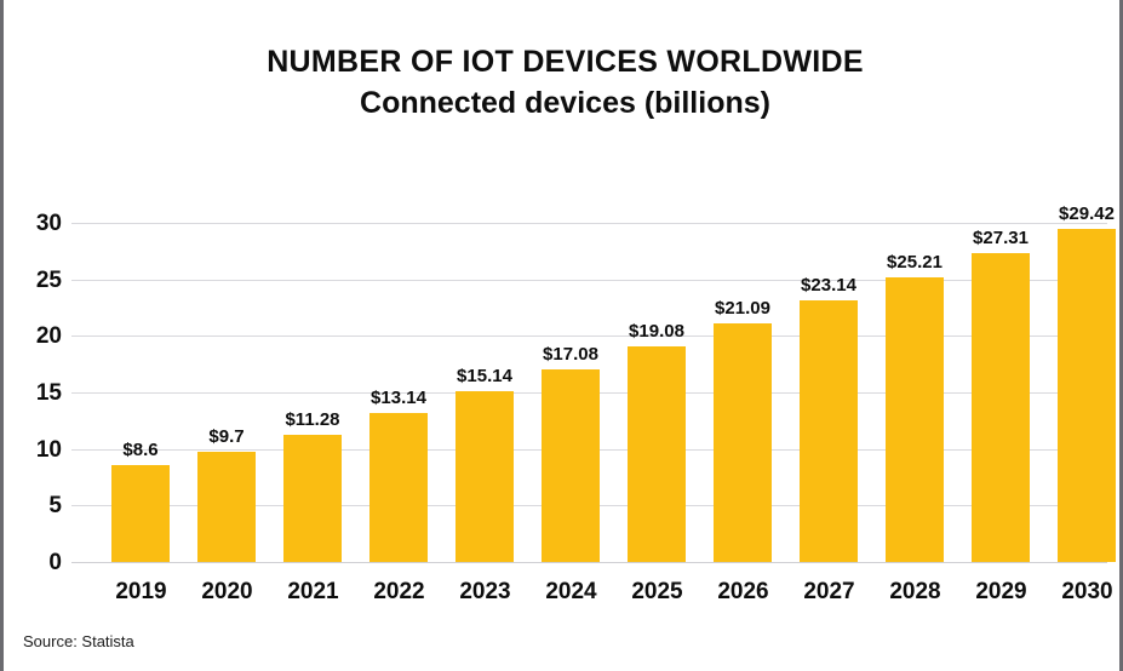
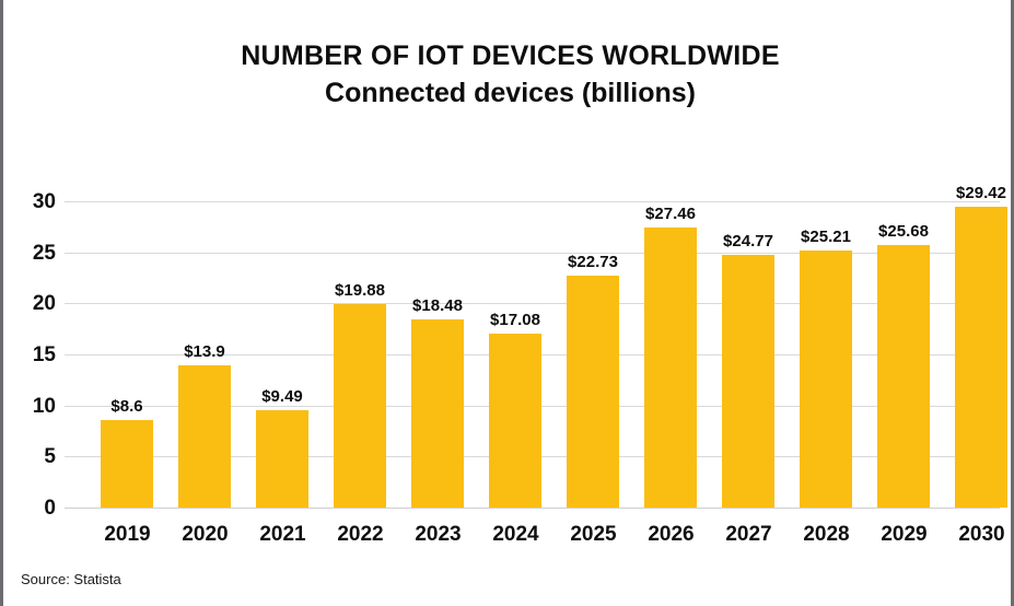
2020: $9.7 -> $13.9
2021: $11.28 -> $9.49
2022: $13.14 -> $19.88
2023: $15.14 -> $18.48
2025: $19.08 -> $22.73
2026: $21.09 -> $27.46
2027: $23.14 -> $24.77
2029: $27.31 -> $25.68
